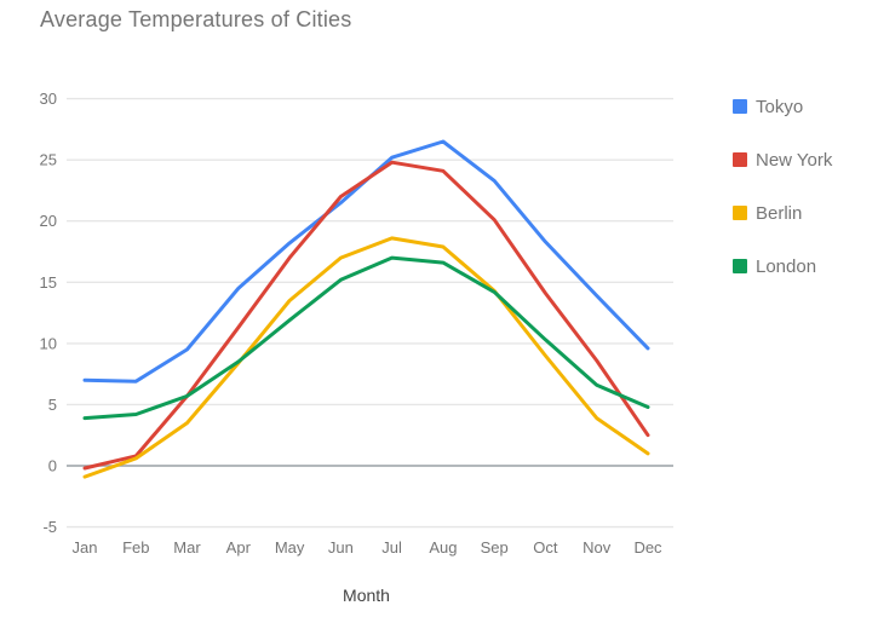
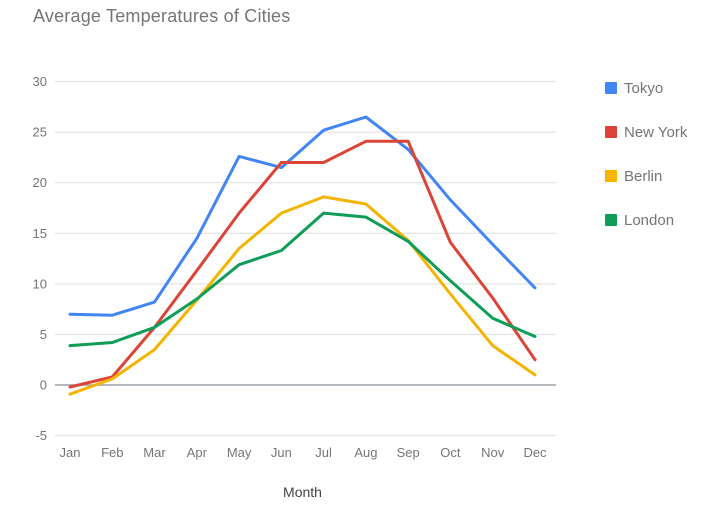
Tokyo/Mar: 9.5 -> 8.2
Tokyo/May: 18.2 -> 22.6
London/Jun: 15.2 -> 13.3
New York/Jul: 24.8 -> 22.0
New York/Sep: 20.1 -> 24.1
